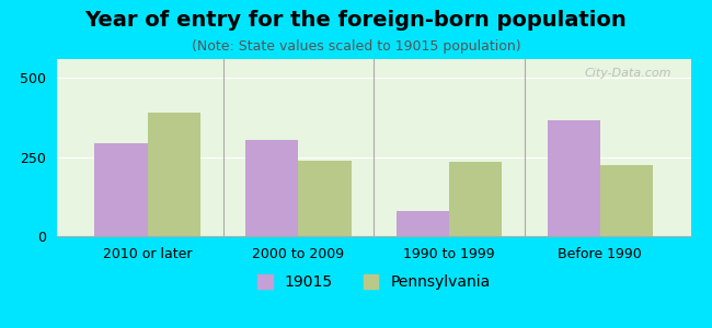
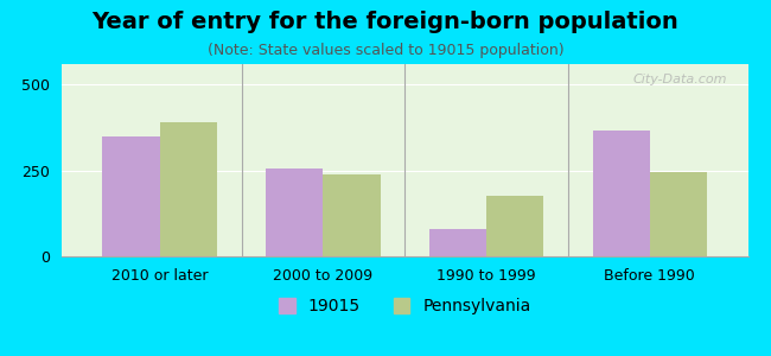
19015/2010 or later: 295 -> 350
19015/2000 to 2009: 305 -> 255
Pennsylvania/1990 to 1999: 235 -> 175
Pennsylvania/Before 1990: 225 -> 245
